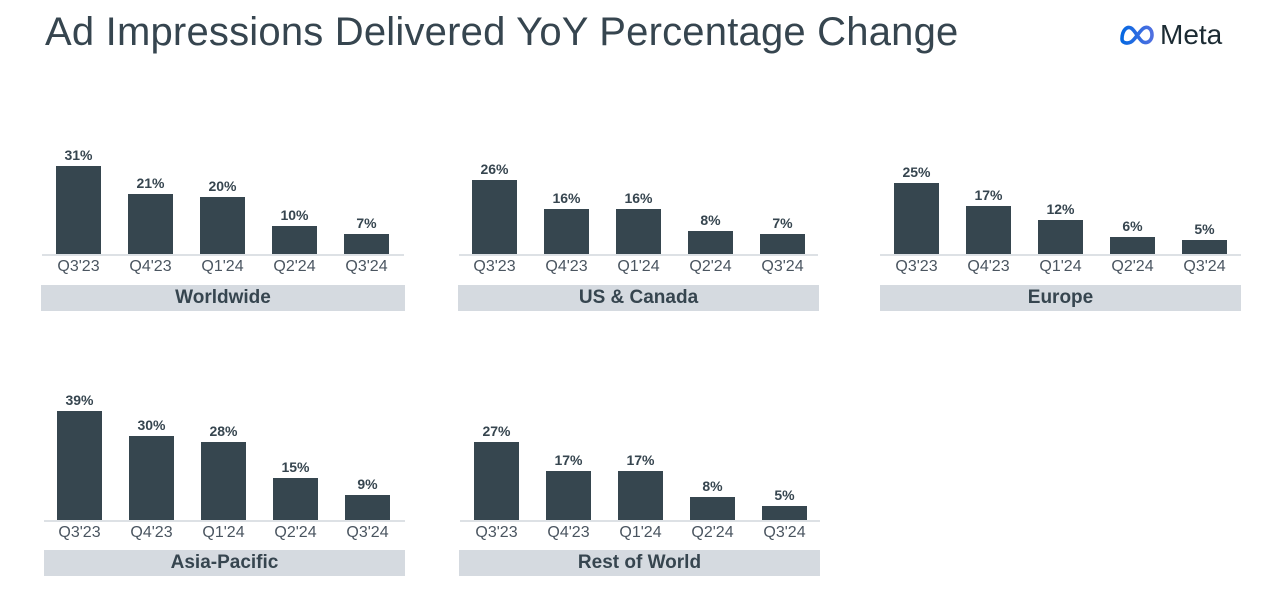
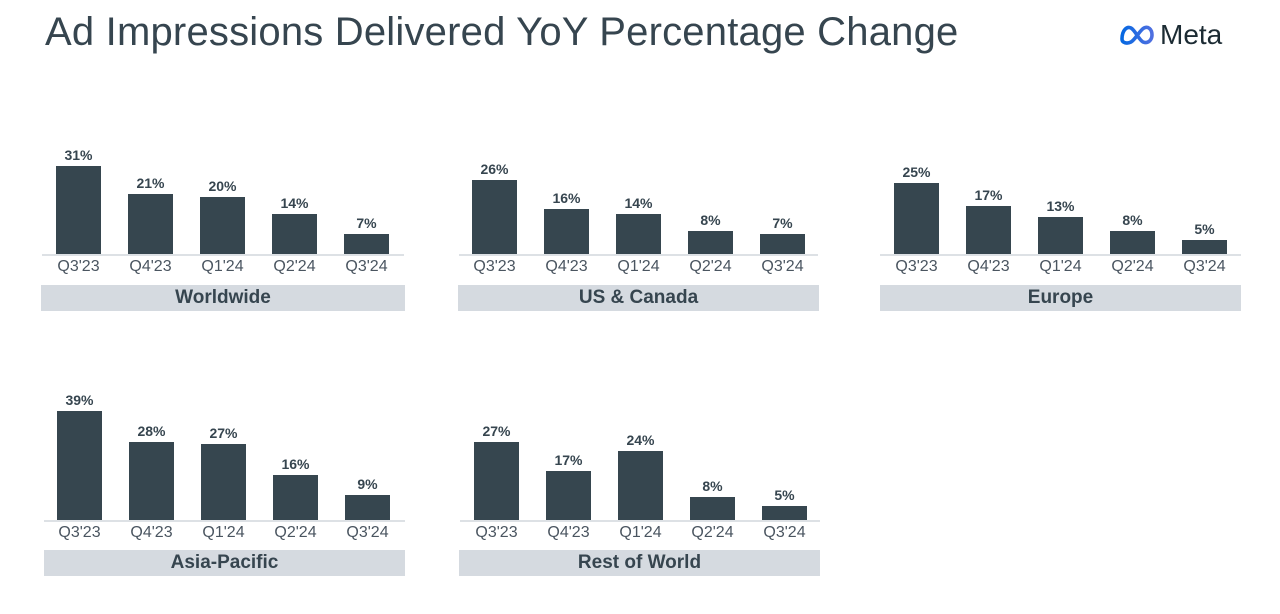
Worldwide/Q2'24: 10% -> 14%
US & Canada/Q1'24: 16% -> 14%
Europe/Q1'24: 12% -> 13%
Europe/Q2'24: 6% -> 8%
Asia-Pacific/Q4'23: 30% -> 28%
Asia-Pacific/Q1'24: 28% -> 27%
Asia-Pacific/Q2'24: 15% -> 16%
Rest of World/Q1'24: 17% -> 24%
